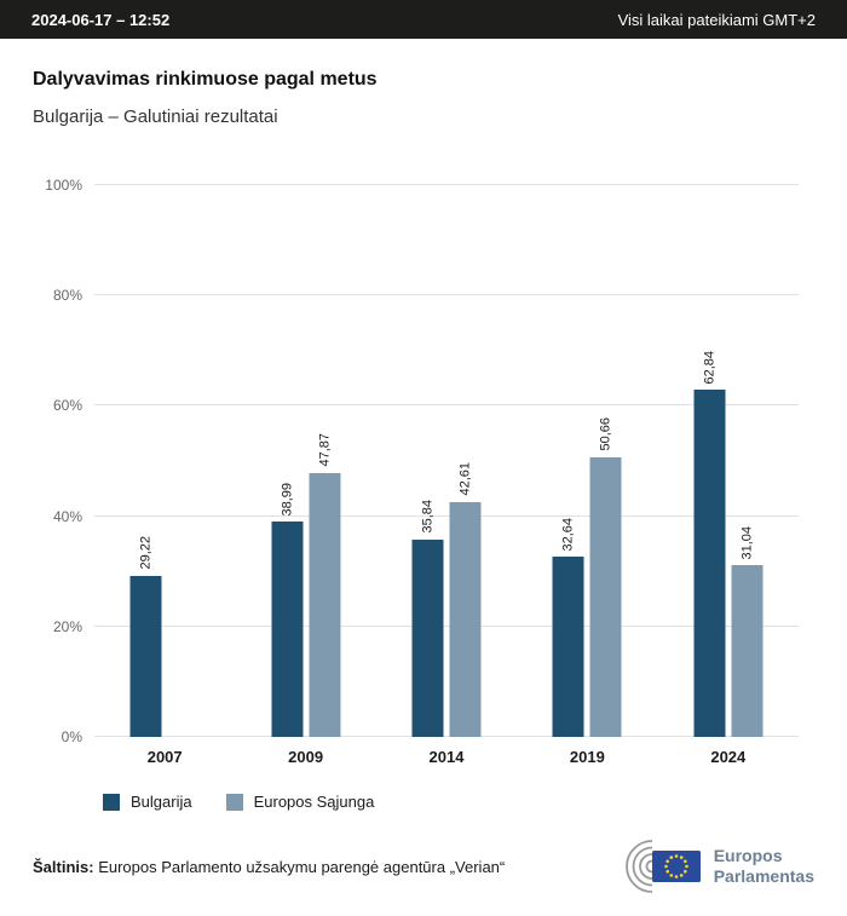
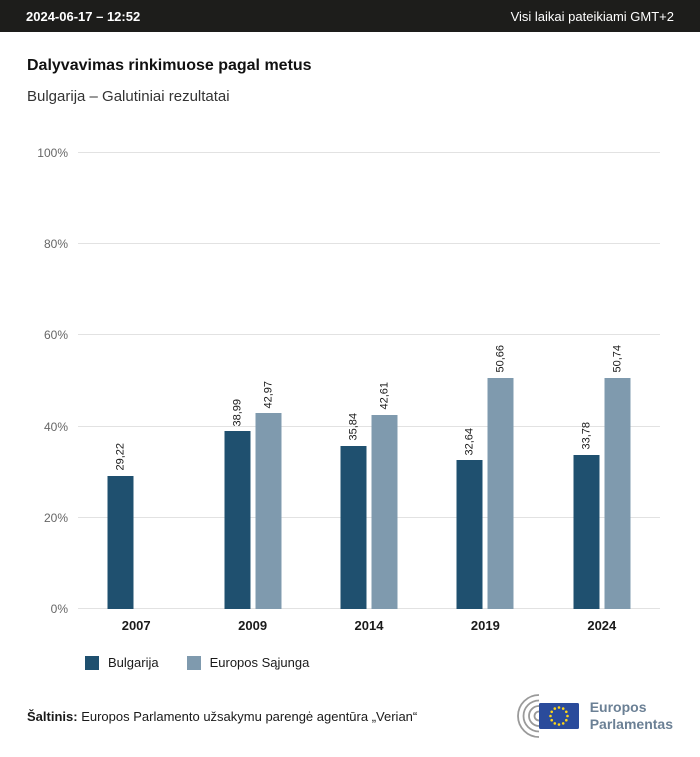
Europos Sąjunga/2009: 47,87 -> 42,97
Bulgarija/2024: 62,84 -> 33,78
Europos Sąjunga/2024: 31,04 -> 50,74
